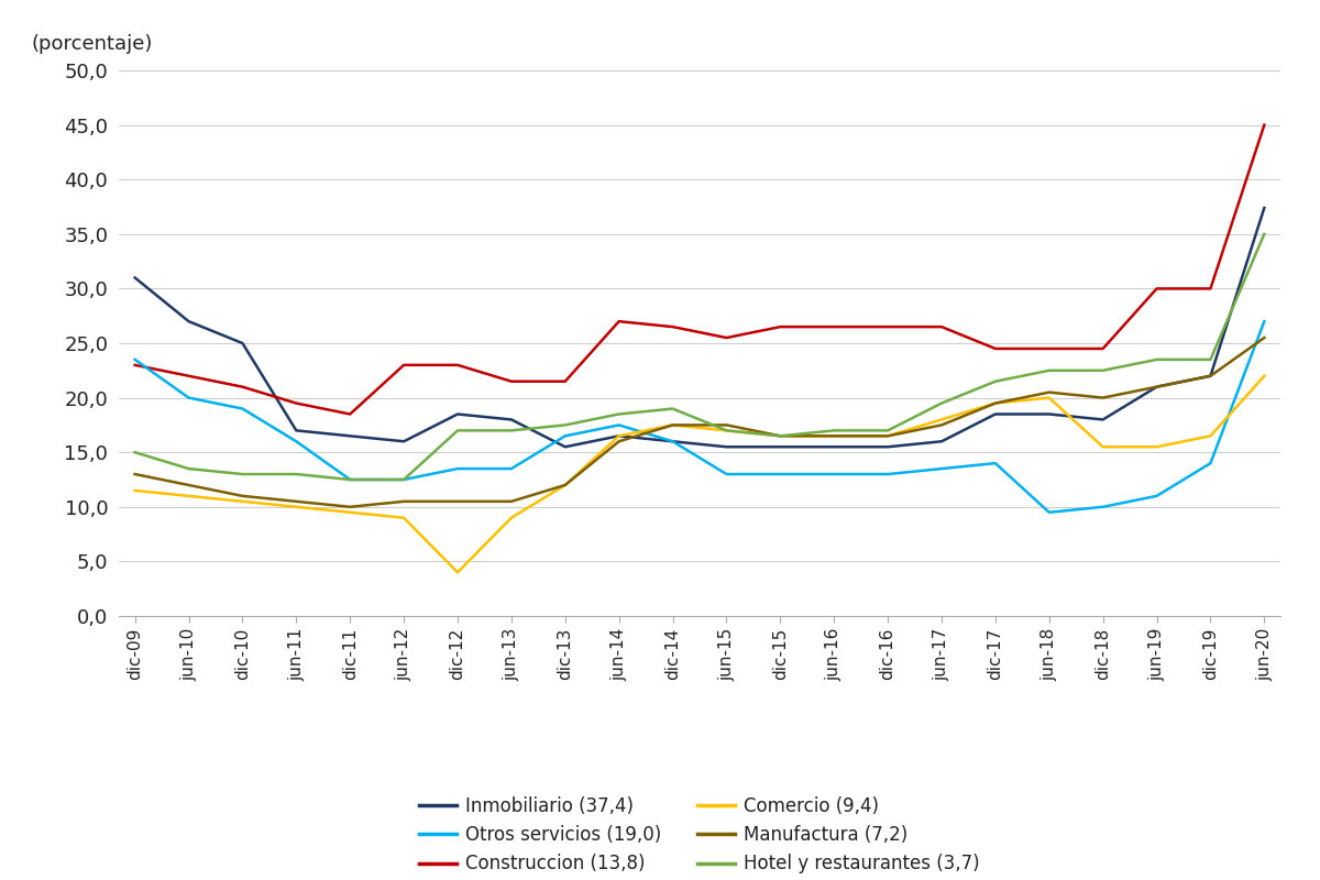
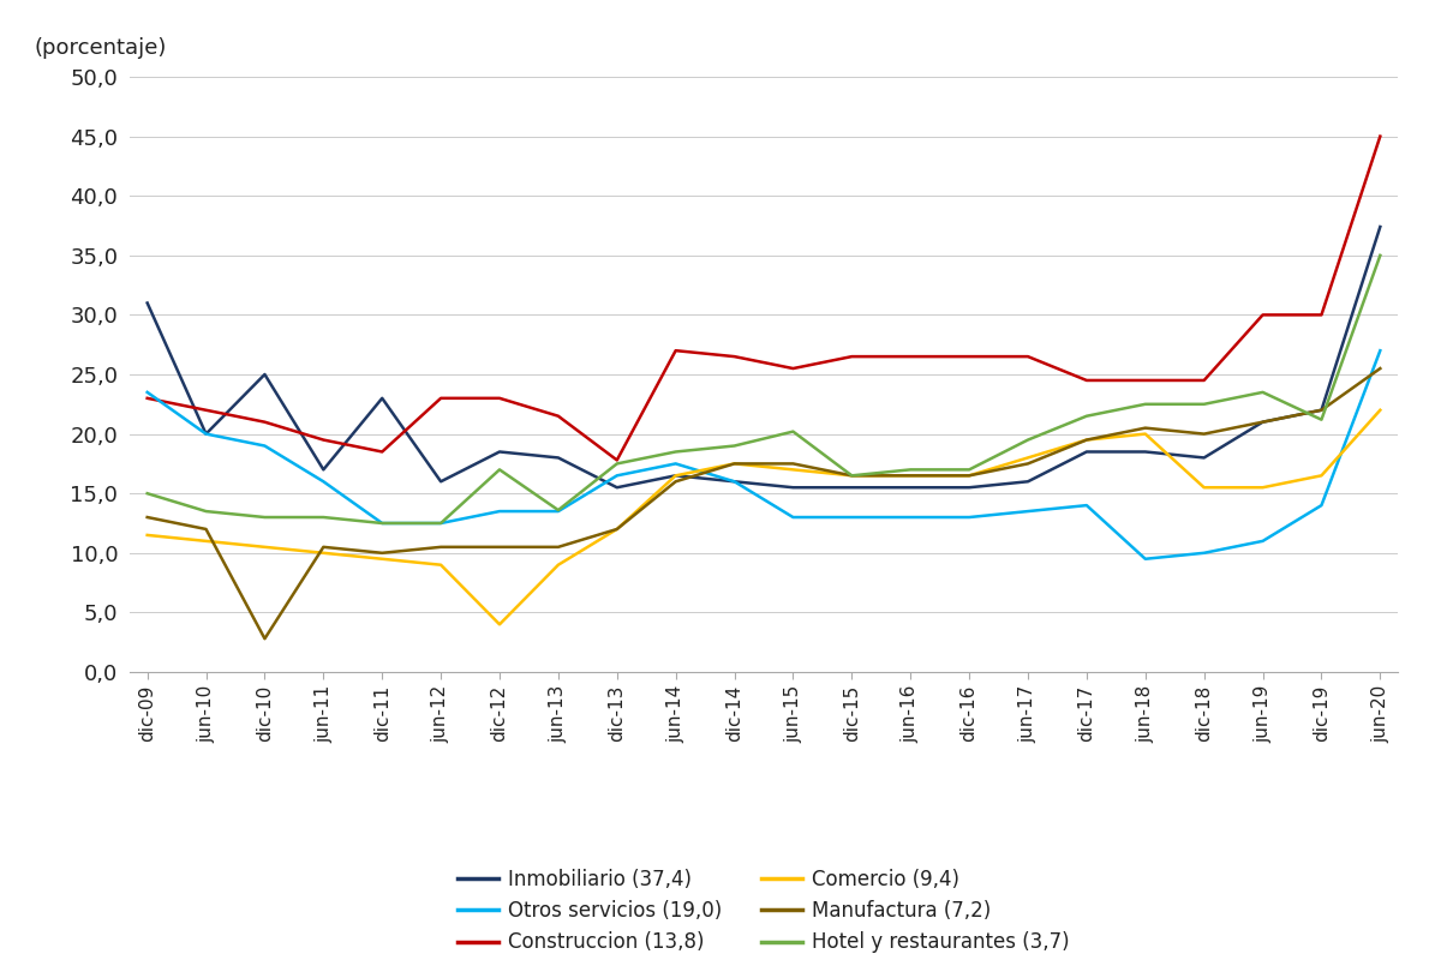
Inmobiliario (37,4)/jun-10: 27,0 -> 20,0
Manufactura (7,2)/dic-10: 11,0 -> 2,8
Inmobiliario (37,4)/dic-11: 16,5 -> 23,0
Hotel y restaurantes (3,7)/jun-13: 17,0 -> 13,6
Construccion (13,8)/dic-13: 21,5 -> 17,8
Hotel y restaurantes (3,7)/jun-15: 17,0 -> 20,2
Hotel y restaurantes (3,7)/dic-19: 23,5 -> 21,2
